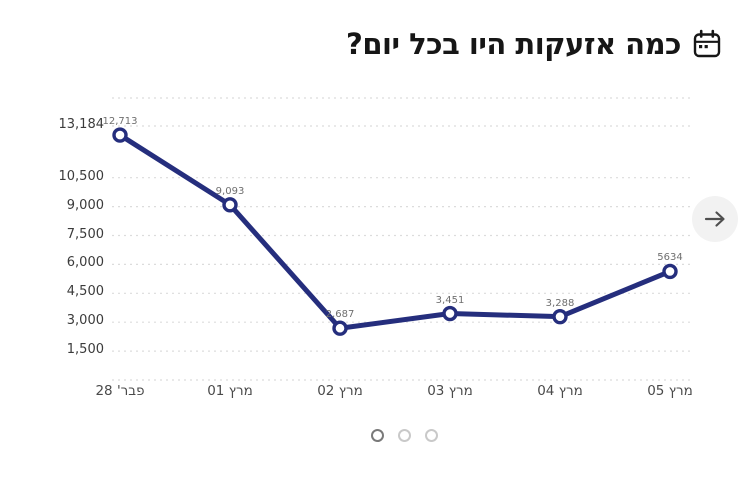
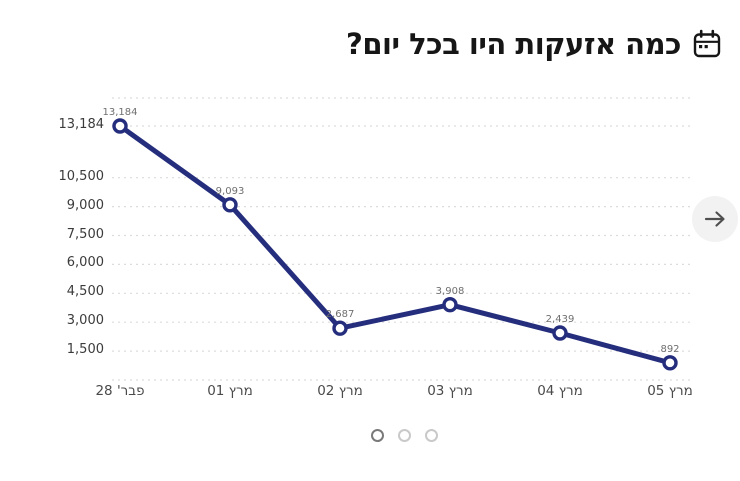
פבר' 28: 12,713 -> 13,184
מרץ 03: 3,451 -> 3,908
מרץ 04: 3,288 -> 2,439
מרץ 05: 5634 -> 892
